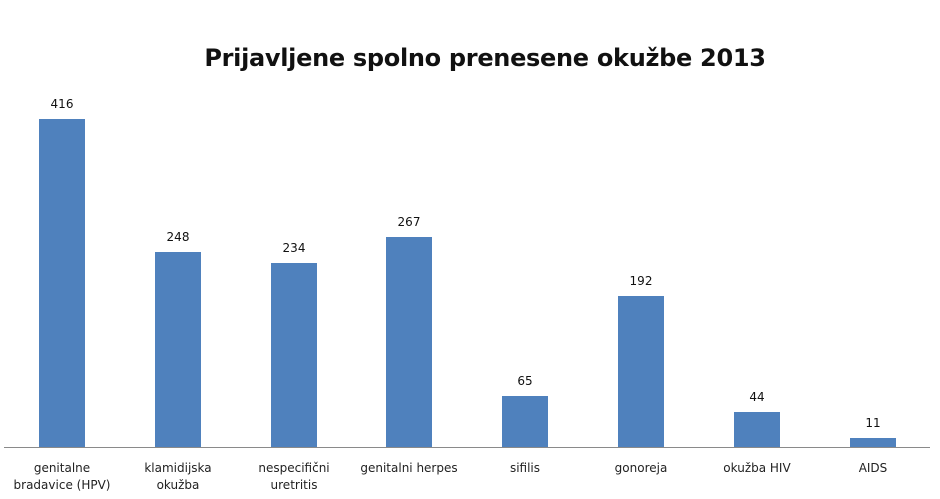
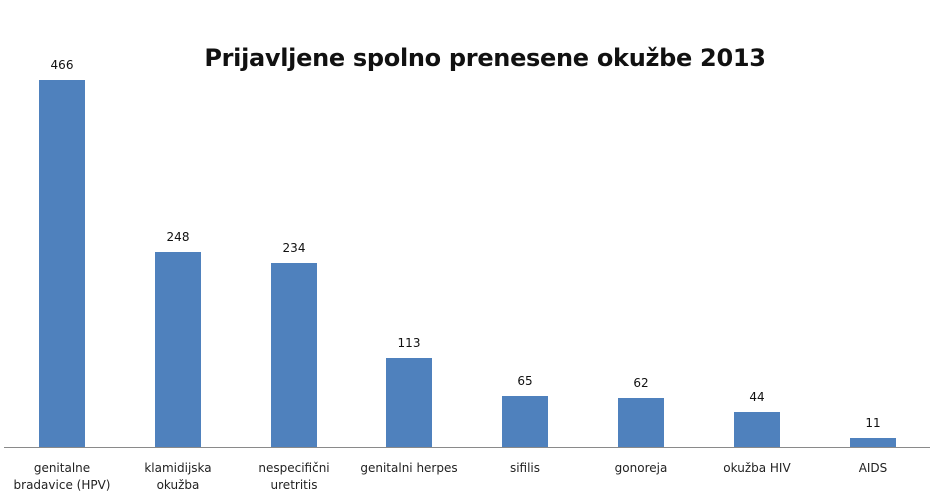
genitalne bradavice (HPV): 416 -> 466
genitalni herpes: 267 -> 113
gonoreja: 192 -> 62
